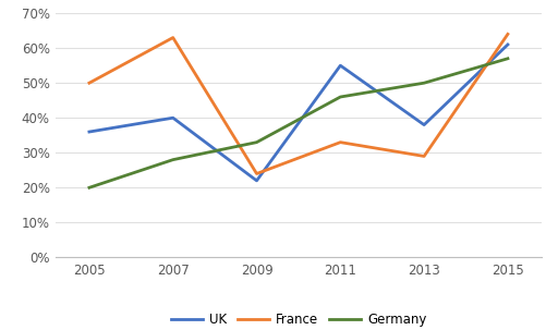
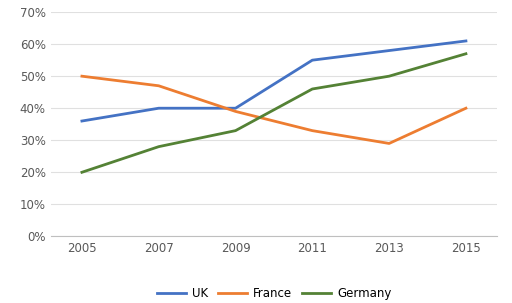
France/2007: 63% -> 47%
UK/2009: 22% -> 40%
France/2009: 24% -> 39%
UK/2013: 38% -> 58%
France/2015: 64% -> 40%
